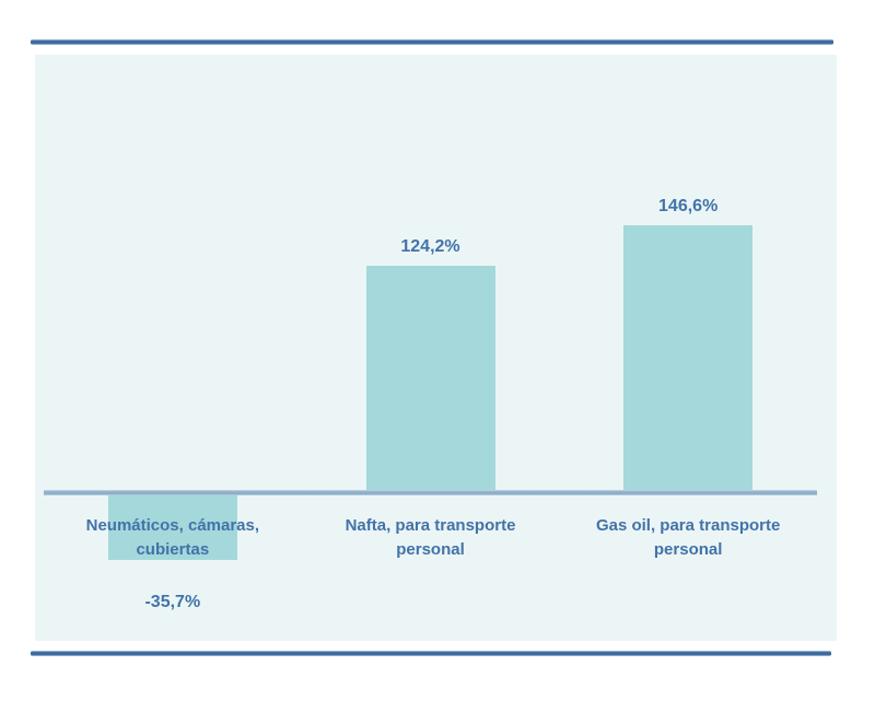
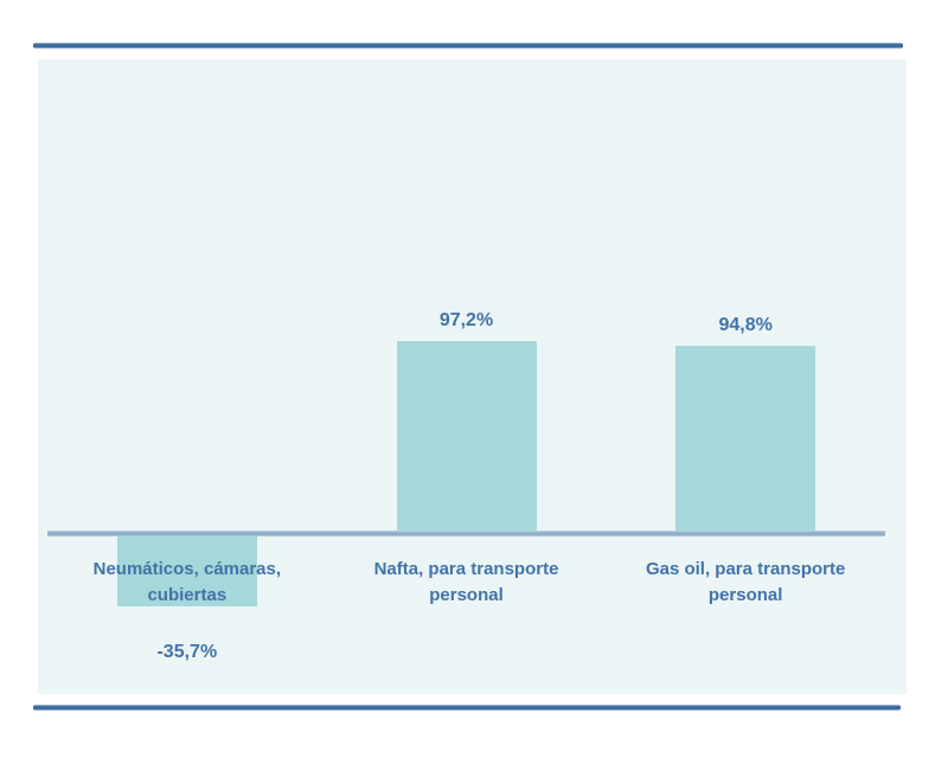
Nafta, para transporte personal: 124,2% -> 97,2%
Gas oil, para transporte personal: 146,6% -> 94,8%
